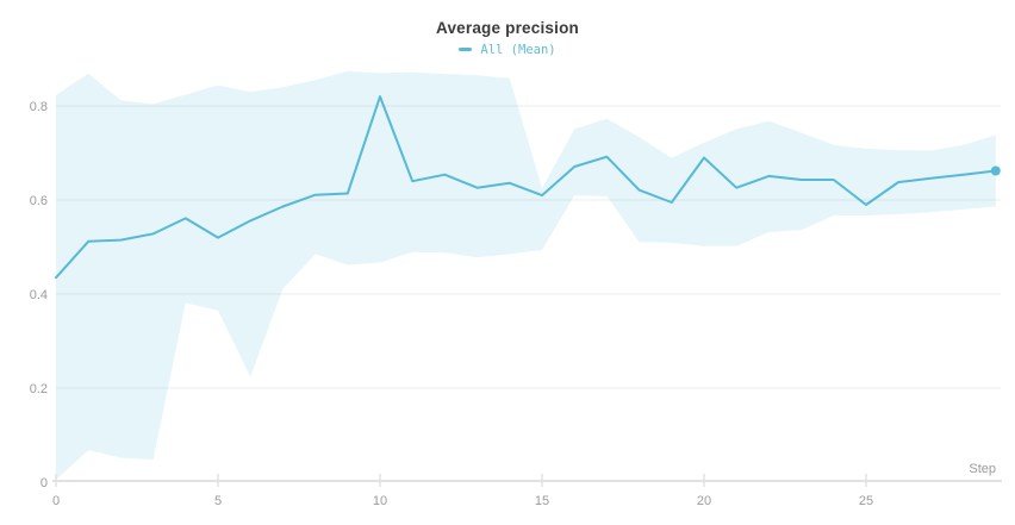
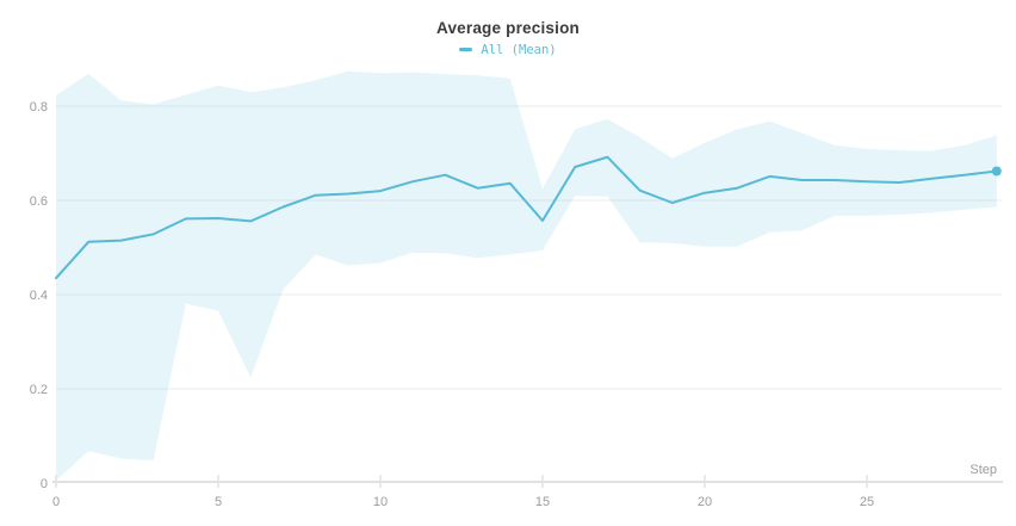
5: 0.52 -> 0.56
10: 0.82 -> 0.62
15: 0.61 -> 0.56
20: 0.69 -> 0.62
25: 0.59 -> 0.64
